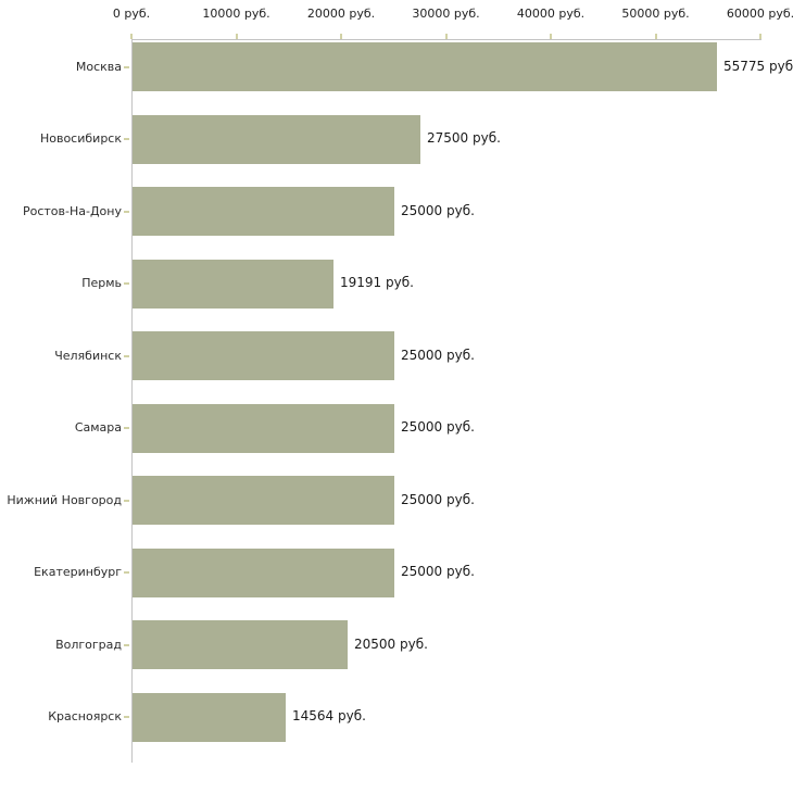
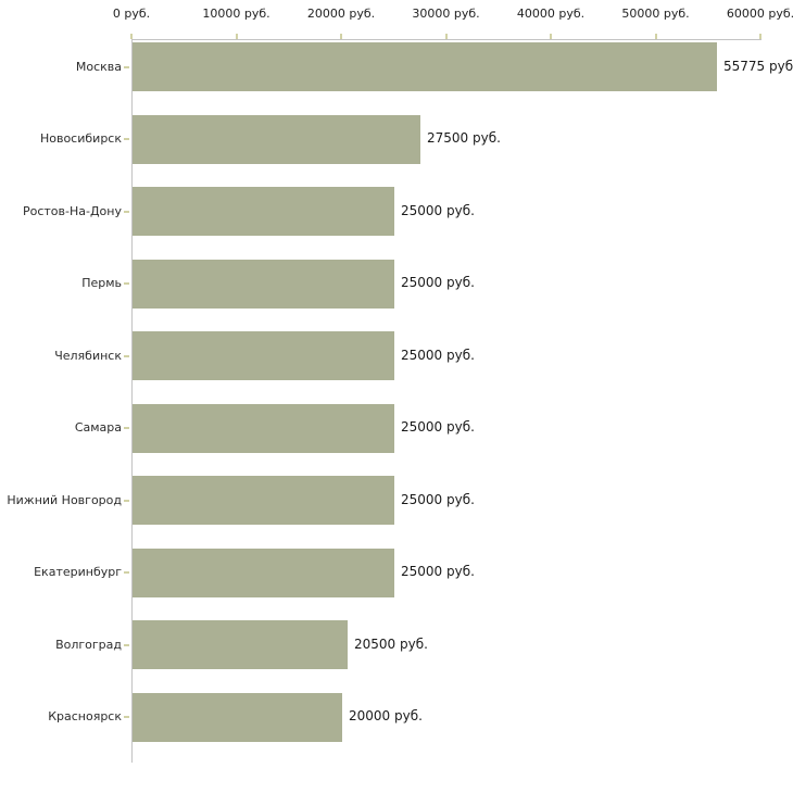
Пермь: 19191 -> 25000
Красноярск: 14564 -> 20000
